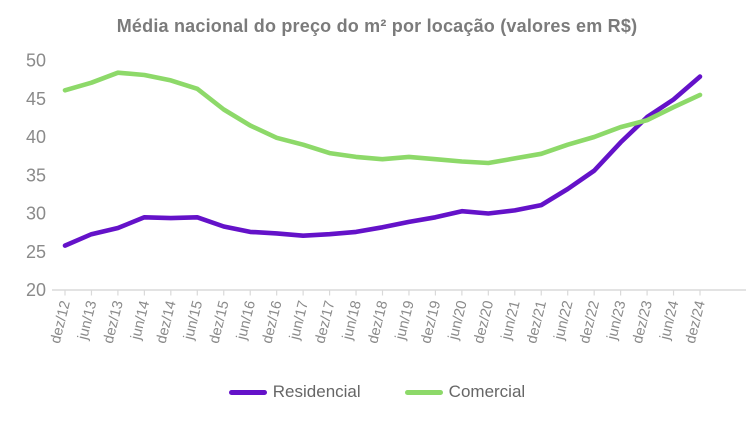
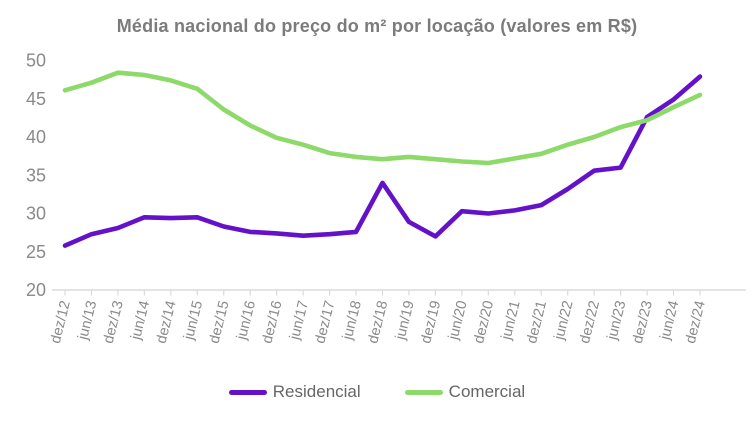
Residencial/dez/18: 28 -> 34
Residencial/dez/19: 30 -> 27
Residencial/jun/23: 39 -> 36
